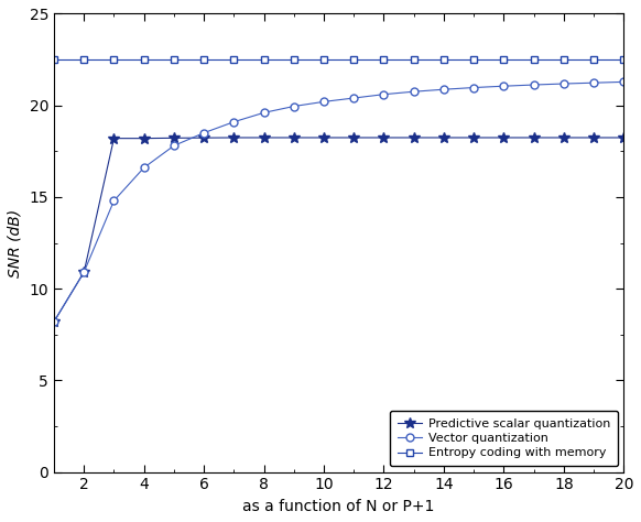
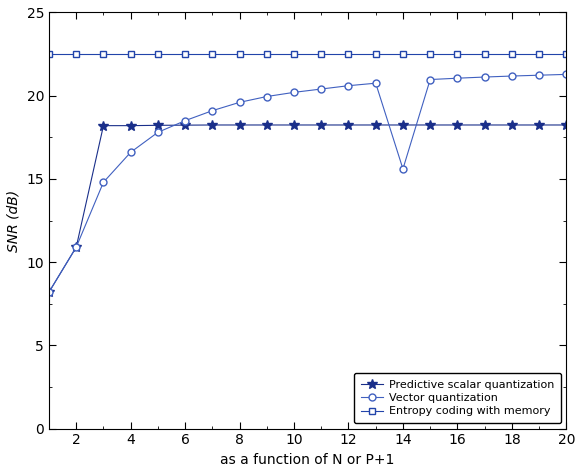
Vector quantization/14: 20.9 -> 15.6
